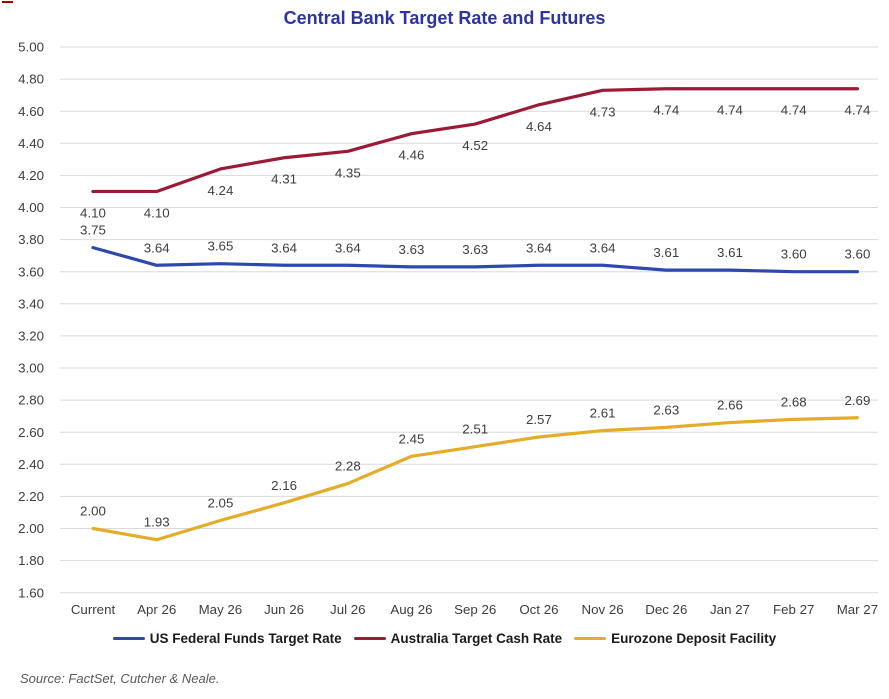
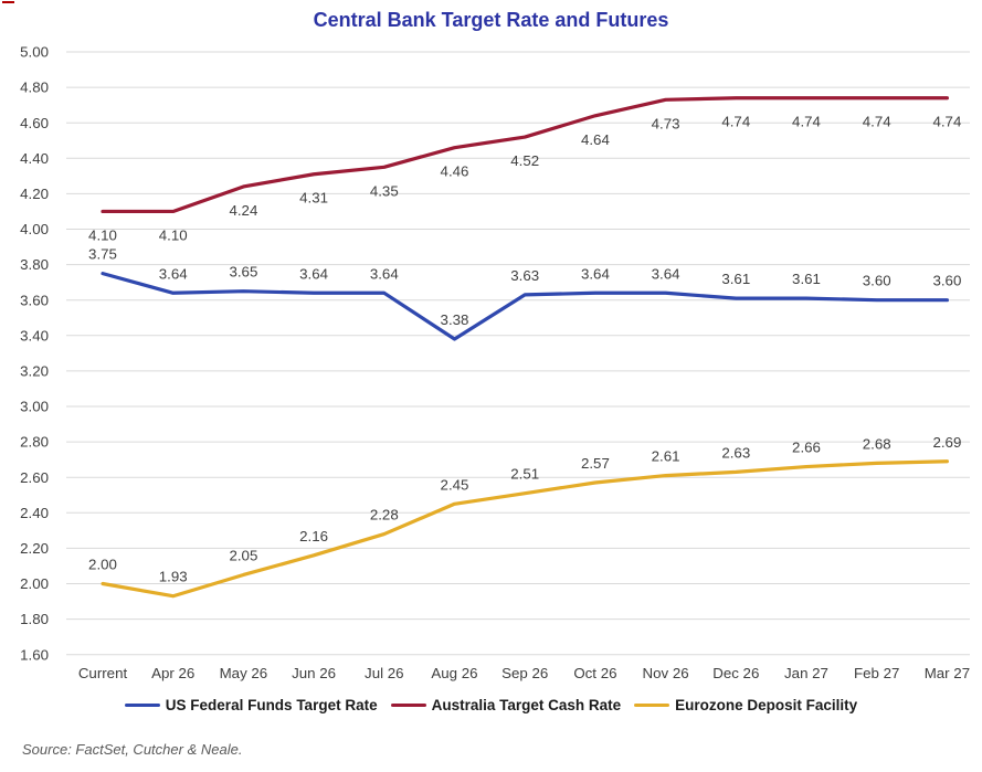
US Federal Funds Target Rate/Aug 26: 3.63 -> 3.38
